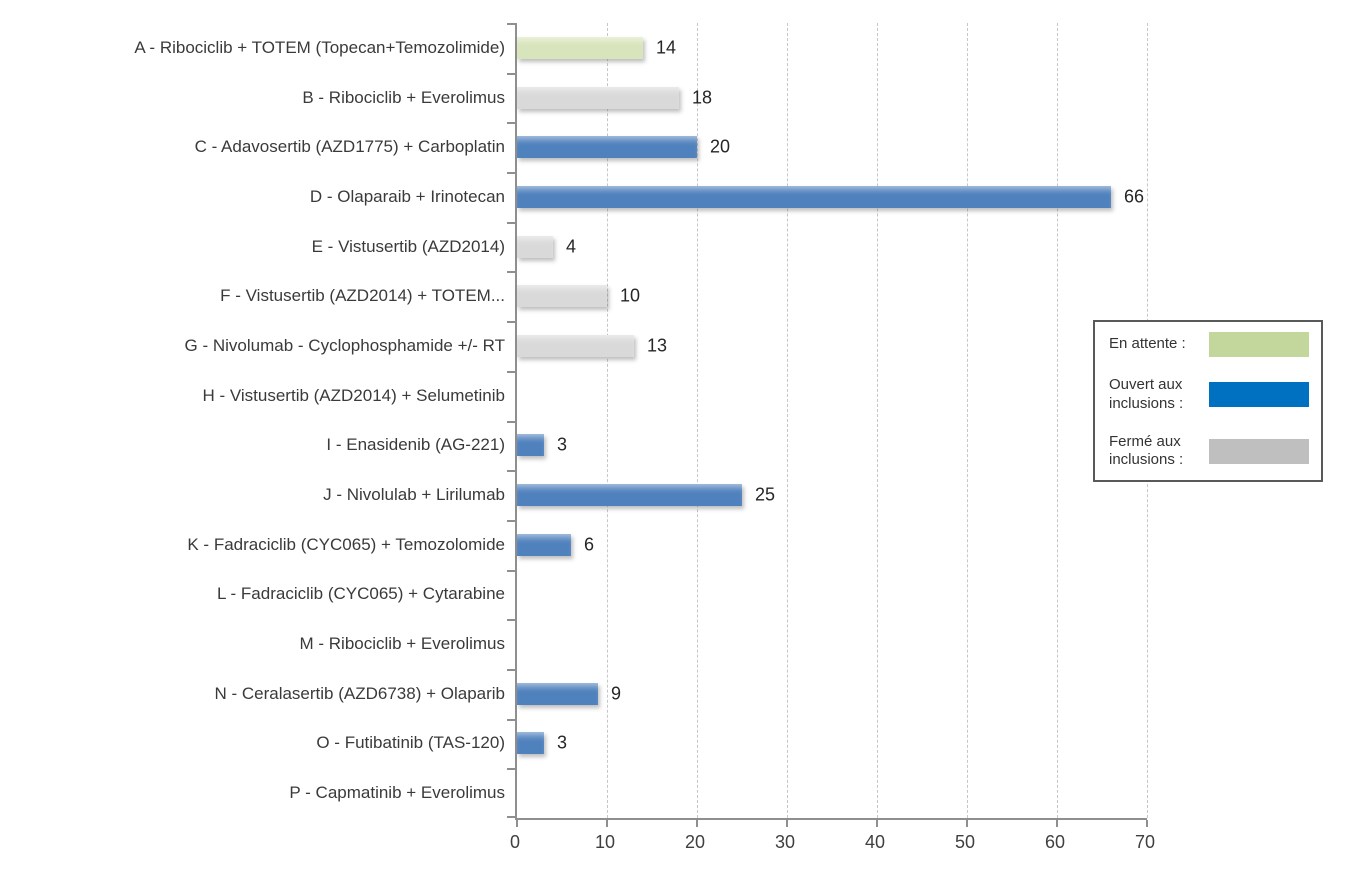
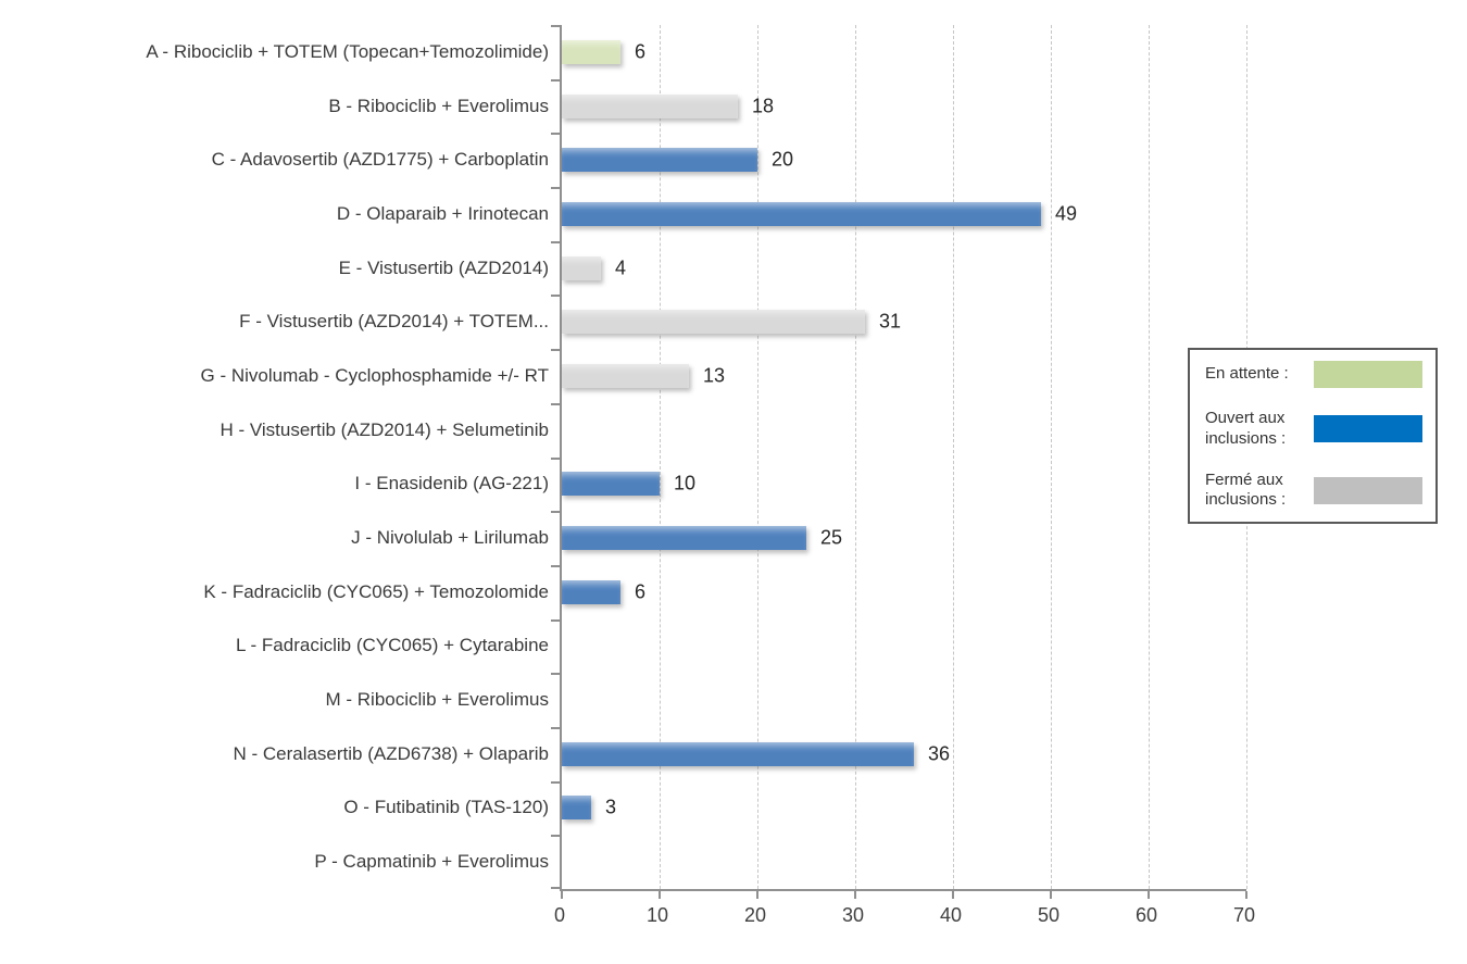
A - Ribociclib + TOTEM (Topecan+Temozolimide): 14 -> 6
D - Olaparaib + Irinotecan: 66 -> 49
F - Vistusertib (AZD2014) + TOTEM...: 10 -> 31
I - Enasidenib (AG-221): 3 -> 10
N - Ceralasertib (AZD6738) + Olaparib: 9 -> 36
